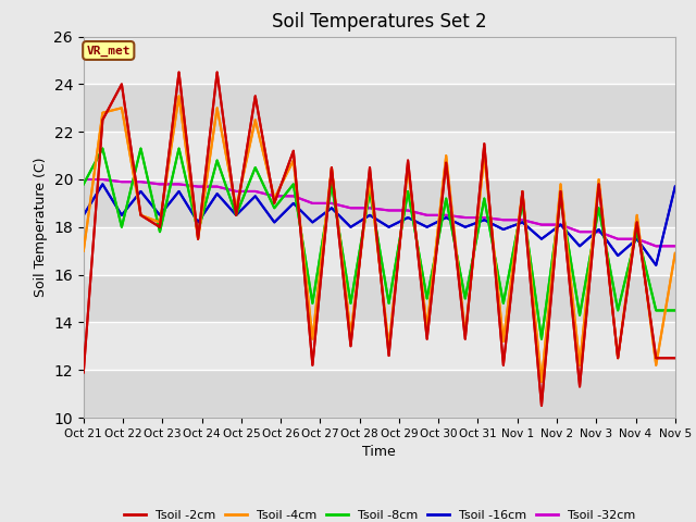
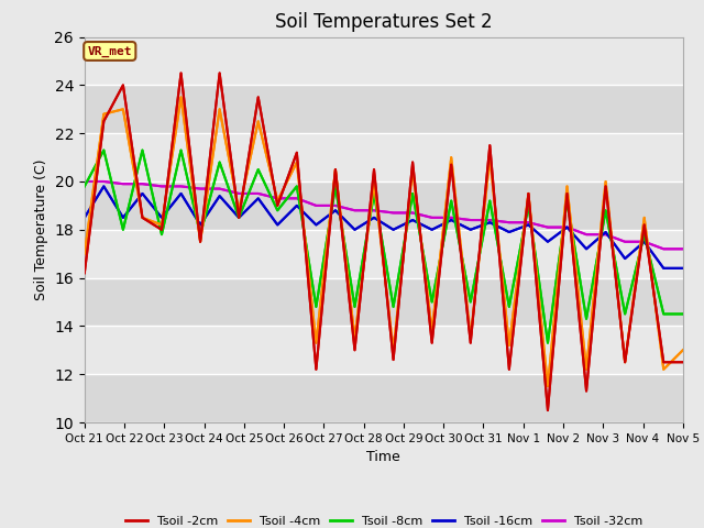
Tsoil -2cm/Oct 21: 11.9 -> 16.2
Tsoil -4cm/Nov 5: 16.9 -> 13.0
Tsoil -16cm/Nov 5: 19.7 -> 16.4
